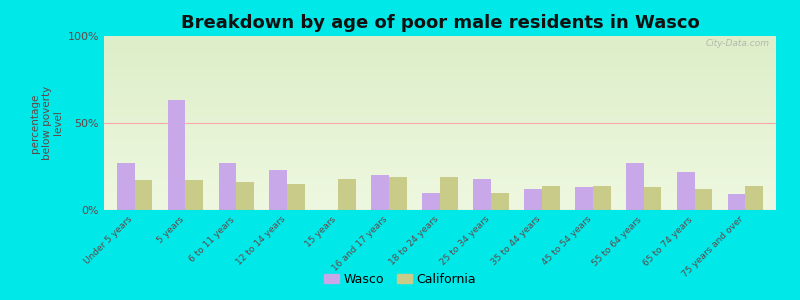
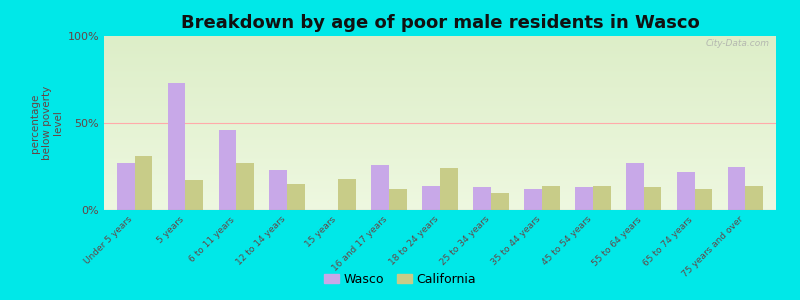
California/Under 5 years: 17% -> 31%
Wasco/5 years: 63% -> 73%
Wasco/6 to 11 years: 27% -> 46%
California/6 to 11 years: 16% -> 27%
Wasco/16 and 17 years: 20% -> 26%
California/16 and 17 years: 19% -> 12%
Wasco/18 to 24 years: 10% -> 14%
California/18 to 24 years: 19% -> 24%
Wasco/25 to 34 years: 18% -> 13%
Wasco/75 years and over: 9% -> 25%
